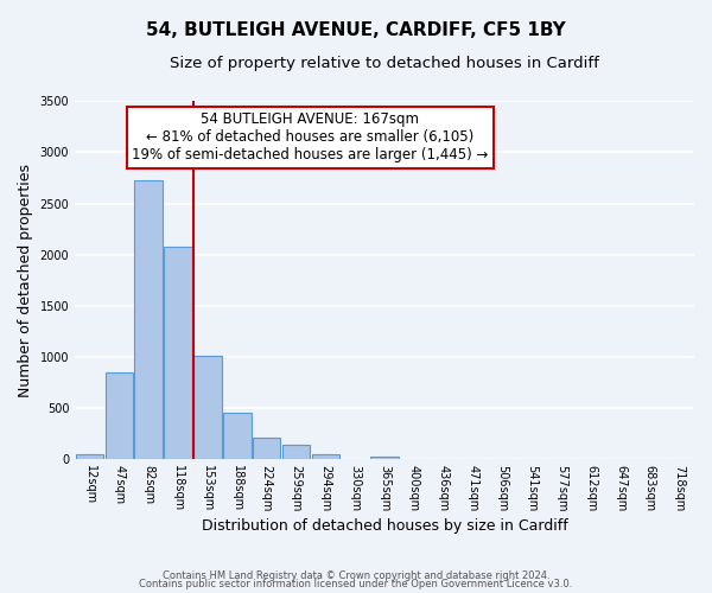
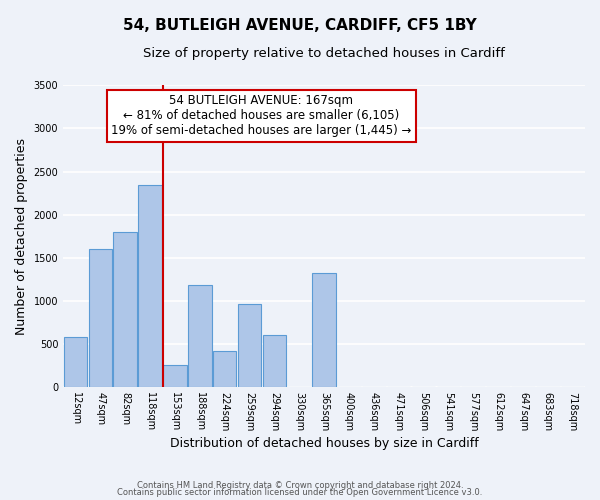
12sqm: 50 -> 580
47sqm: 850 -> 1600
82sqm: 2720 -> 1800
118sqm: 2080 -> 2340
153sqm: 1010 -> 260
188sqm: 450 -> 1180
224sqm: 200 -> 420
259sqm: 140 -> 960
294sqm: 50 -> 600
365sqm: 20 -> 1320
